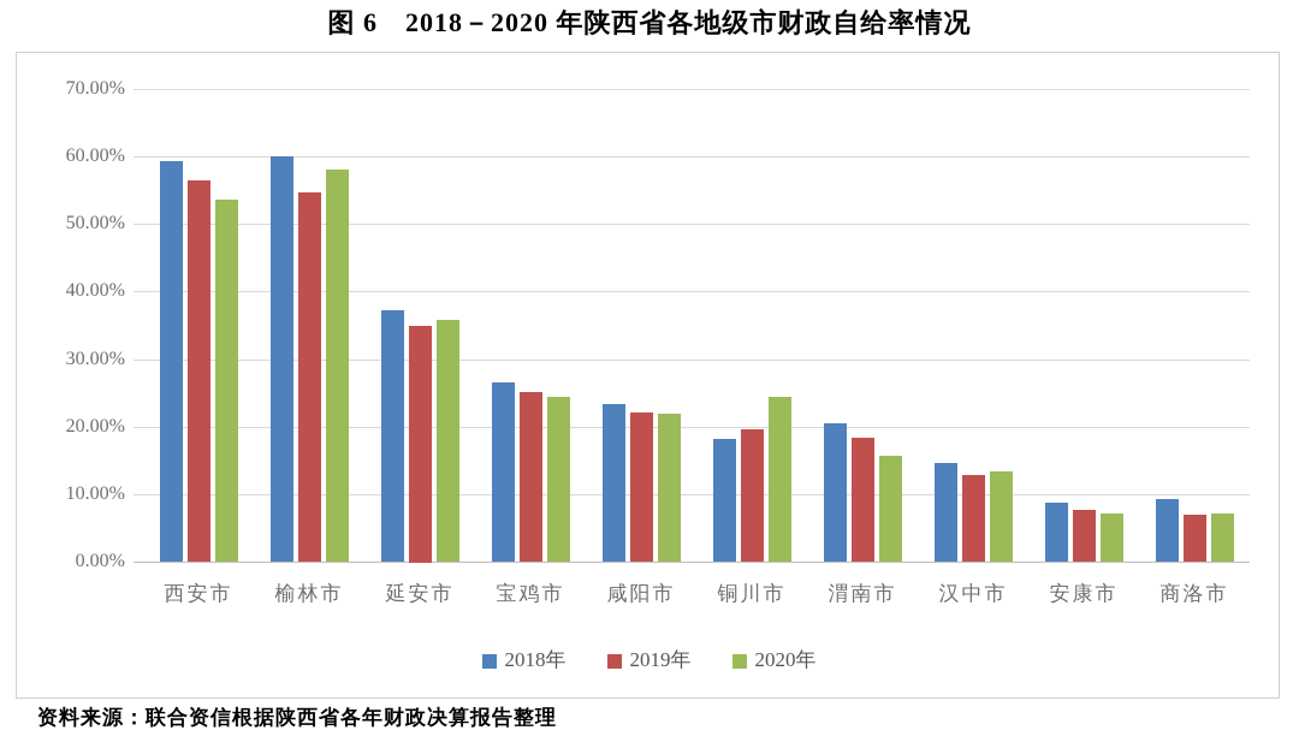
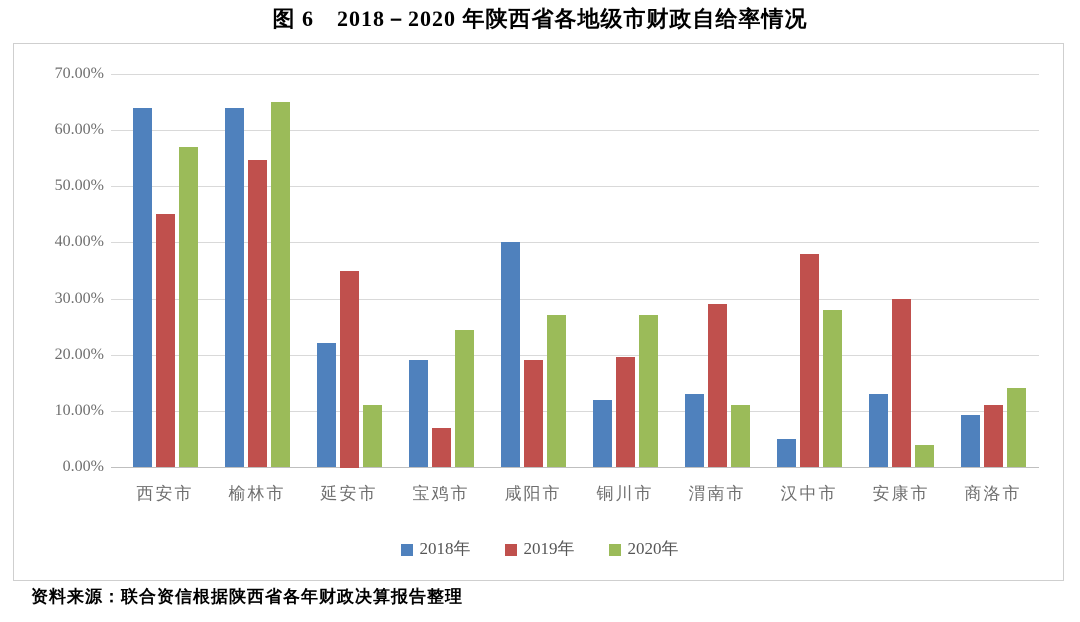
2018年/西安市: 59% -> 64%
2019年/西安市: 56% -> 45%
2020年/西安市: 54% -> 57%
2018年/榆林市: 60% -> 64%
2020年/榆林市: 58% -> 65%
2018年/延安市: 37% -> 22%
2020年/延安市: 36% -> 11%
2018年/宝鸡市: 26% -> 19%
2019年/宝鸡市: 25% -> 7%
2018年/咸阳市: 23% -> 40%
2019年/咸阳市: 22% -> 19%
2020年/咸阳市: 22% -> 27%
2018年/铜川市: 18% -> 12%
2020年/铜川市: 24% -> 27%
2018年/渭南市: 20% -> 13%
2019年/渭南市: 18% -> 29%
2020年/渭南市: 16% -> 11%
2018年/汉中市: 15% -> 5%
2019年/汉中市: 13% -> 38%
2020年/汉中市: 13% -> 28%
2018年/安康市: 9% -> 13%
2019年/安康市: 8% -> 30%
2020年/安康市: 7% -> 4%
2019年/商洛市: 7% -> 11%
2020年/商洛市: 7% -> 14%
